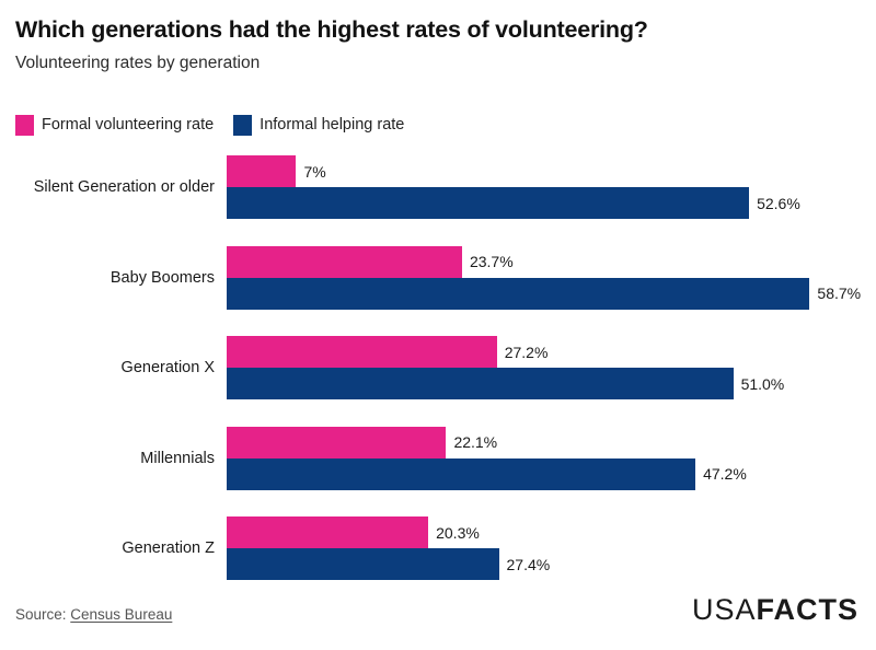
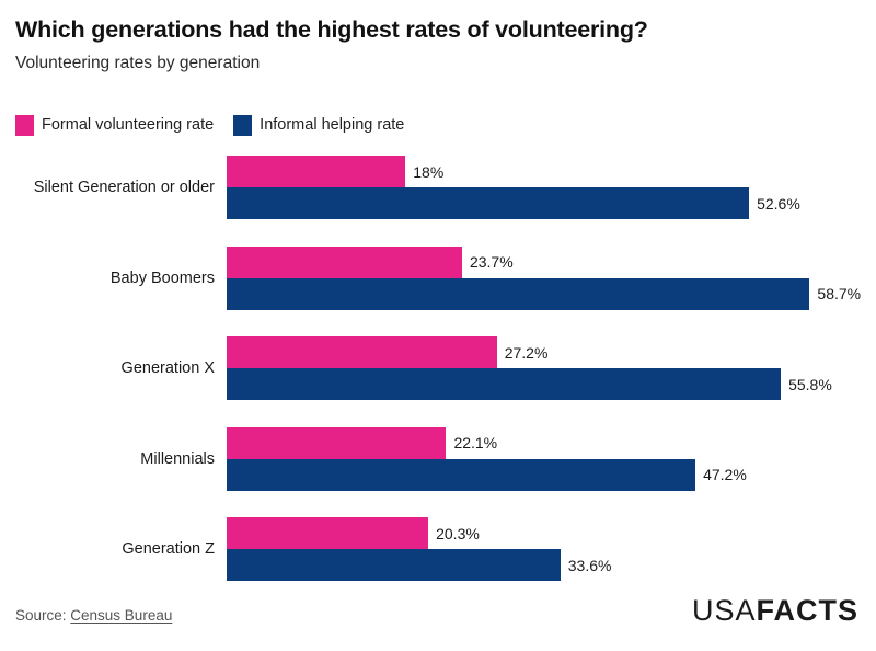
Formal volunteering rate/Silent Generation or older: 7% -> 18%
Informal helping rate/Generation X: 51.0% -> 55.8%
Informal helping rate/Generation Z: 27.4% -> 33.6%
